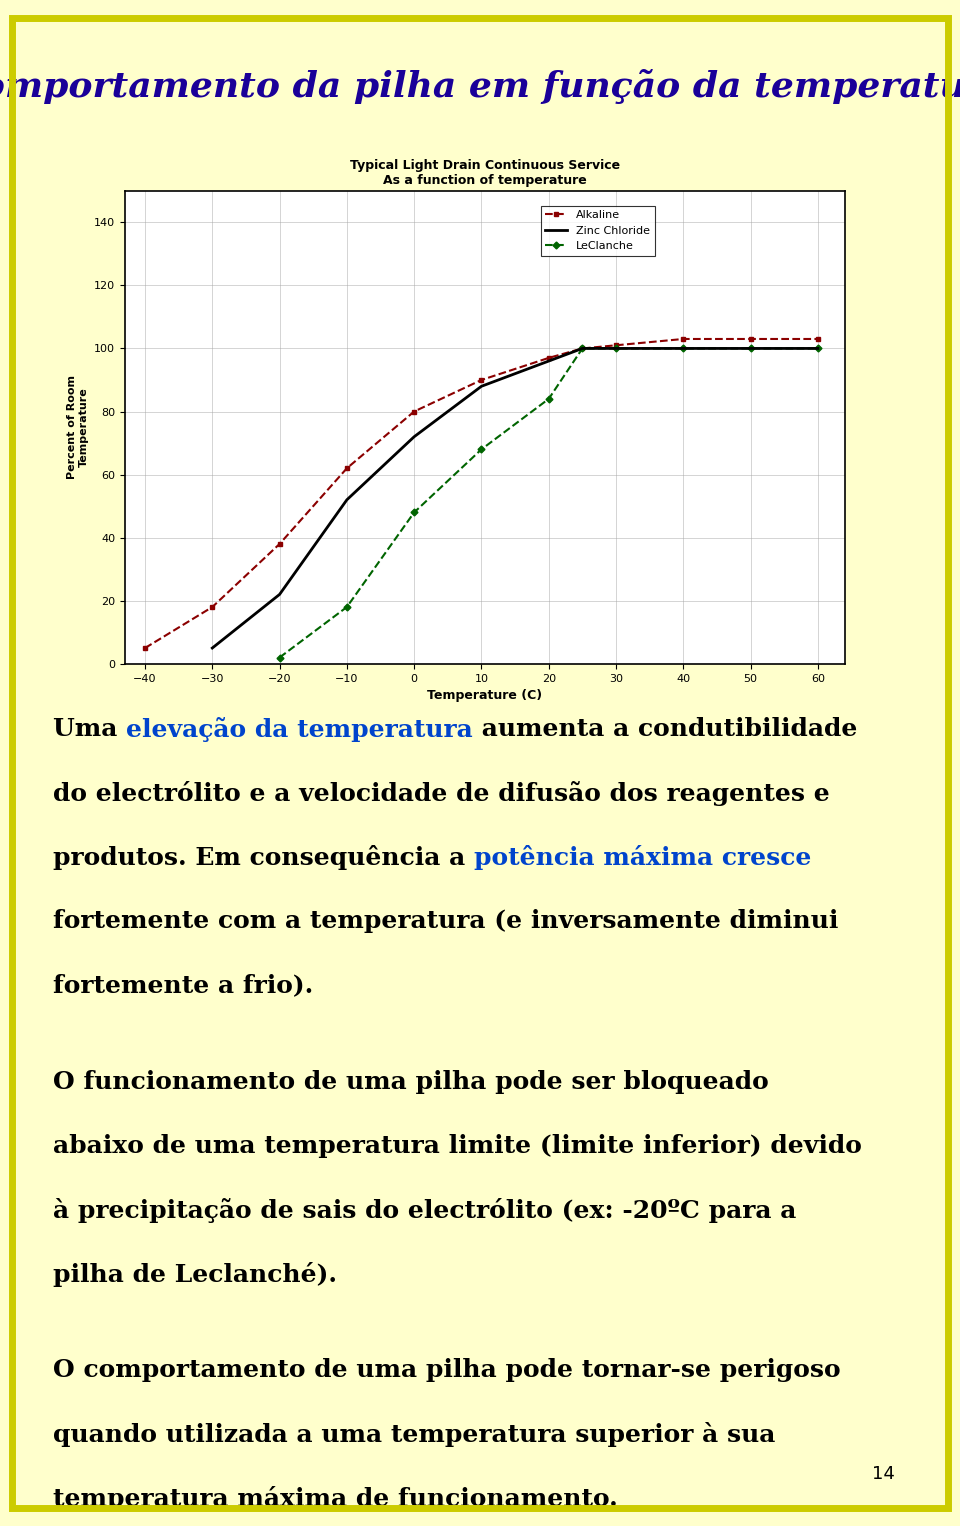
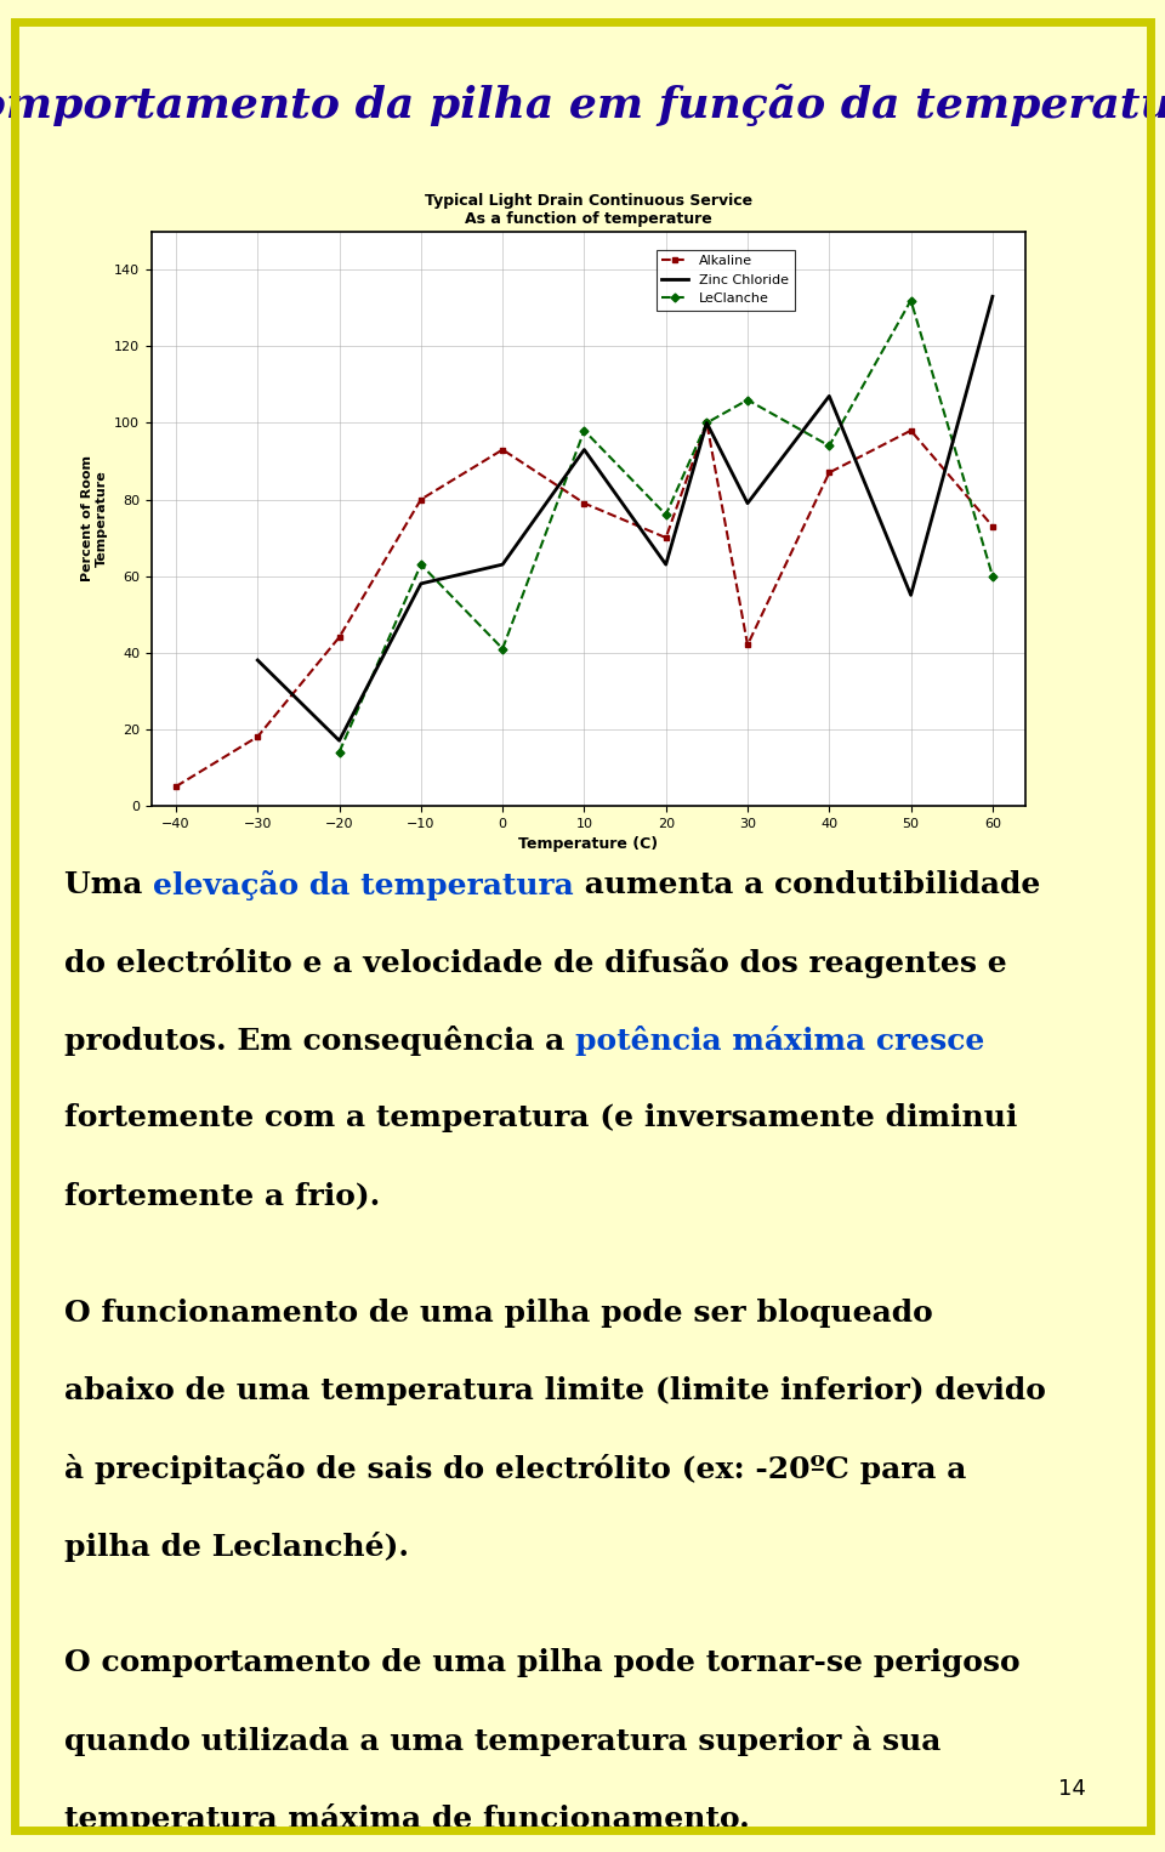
Zinc Chloride/−30: 5 -> 38
Alkaline/−20: 38 -> 44
Zinc Chloride/−20: 22 -> 17
LeClanche/−20: 2 -> 14
Alkaline/−10: 62 -> 80
Zinc Chloride/−10: 52 -> 58
LeClanche/−10: 18 -> 63
Alkaline/0: 80 -> 93
Zinc Chloride/0: 72 -> 63
LeClanche/0: 48 -> 41
Alkaline/10: 90 -> 79
Zinc Chloride/10: 88 -> 93
LeClanche/10: 68 -> 98
Alkaline/20: 97 -> 70
Zinc Chloride/20: 96 -> 63
LeClanche/20: 84 -> 76
Alkaline/30: 101 -> 42
Zinc Chloride/30: 100 -> 79
LeClanche/30: 100 -> 106
Alkaline/40: 103 -> 87
Zinc Chloride/40: 100 -> 107
LeClanche/40: 100 -> 94
Alkaline/50: 103 -> 98
Zinc Chloride/50: 100 -> 55
LeClanche/50: 100 -> 132
Alkaline/60: 103 -> 73
Zinc Chloride/60: 100 -> 133
LeClanche/60: 100 -> 60
